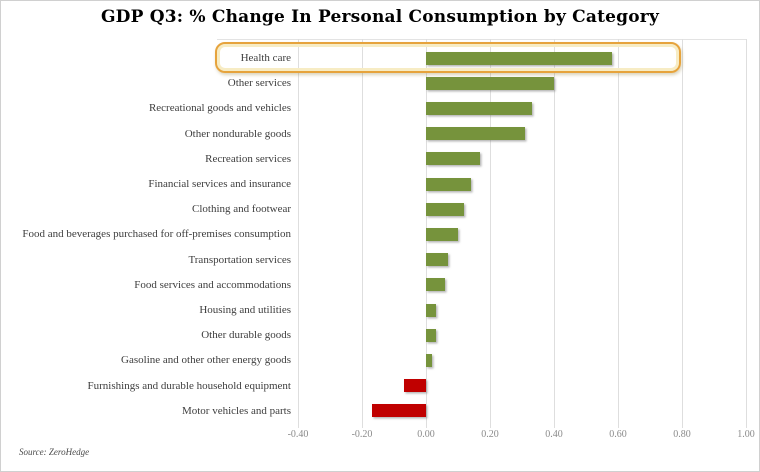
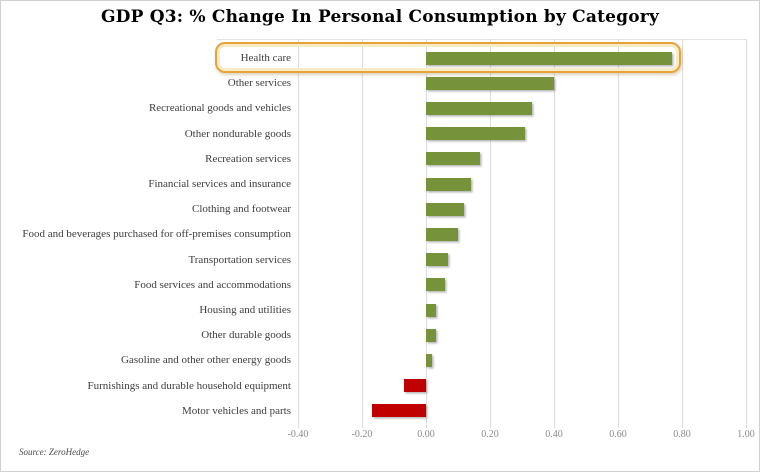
Health care: 0.58 -> 0.77
